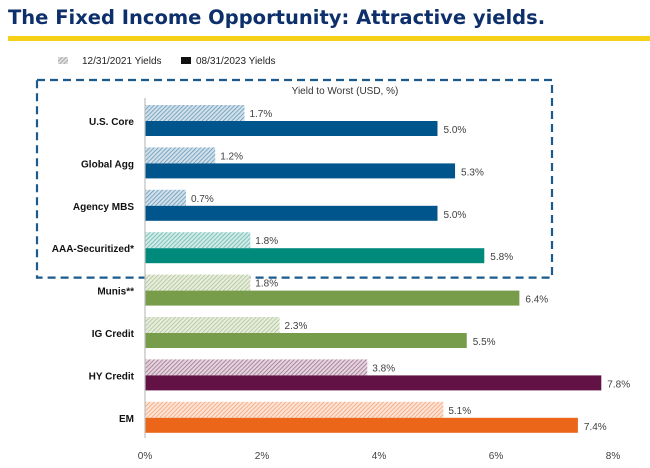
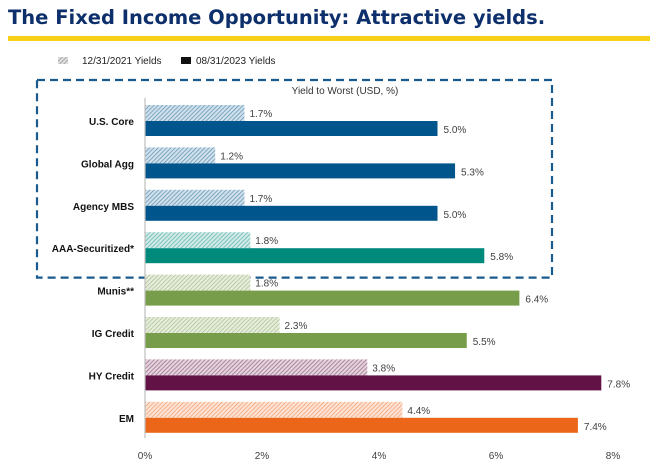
12/31/2021 Yields/Agency MBS: 0.7% -> 1.7%
12/31/2021 Yields/EM: 5.1% -> 4.4%
